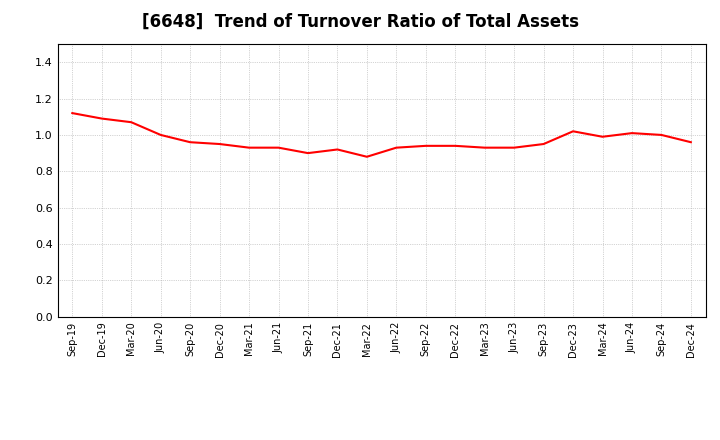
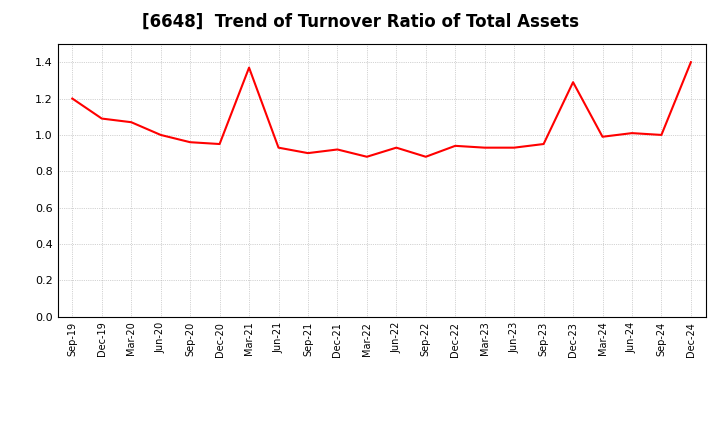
Sep-19: 1.12 -> 1.20
Mar-21: 0.93 -> 1.37
Sep-22: 0.94 -> 0.88
Dec-23: 1.02 -> 1.29
Dec-24: 0.96 -> 1.40
